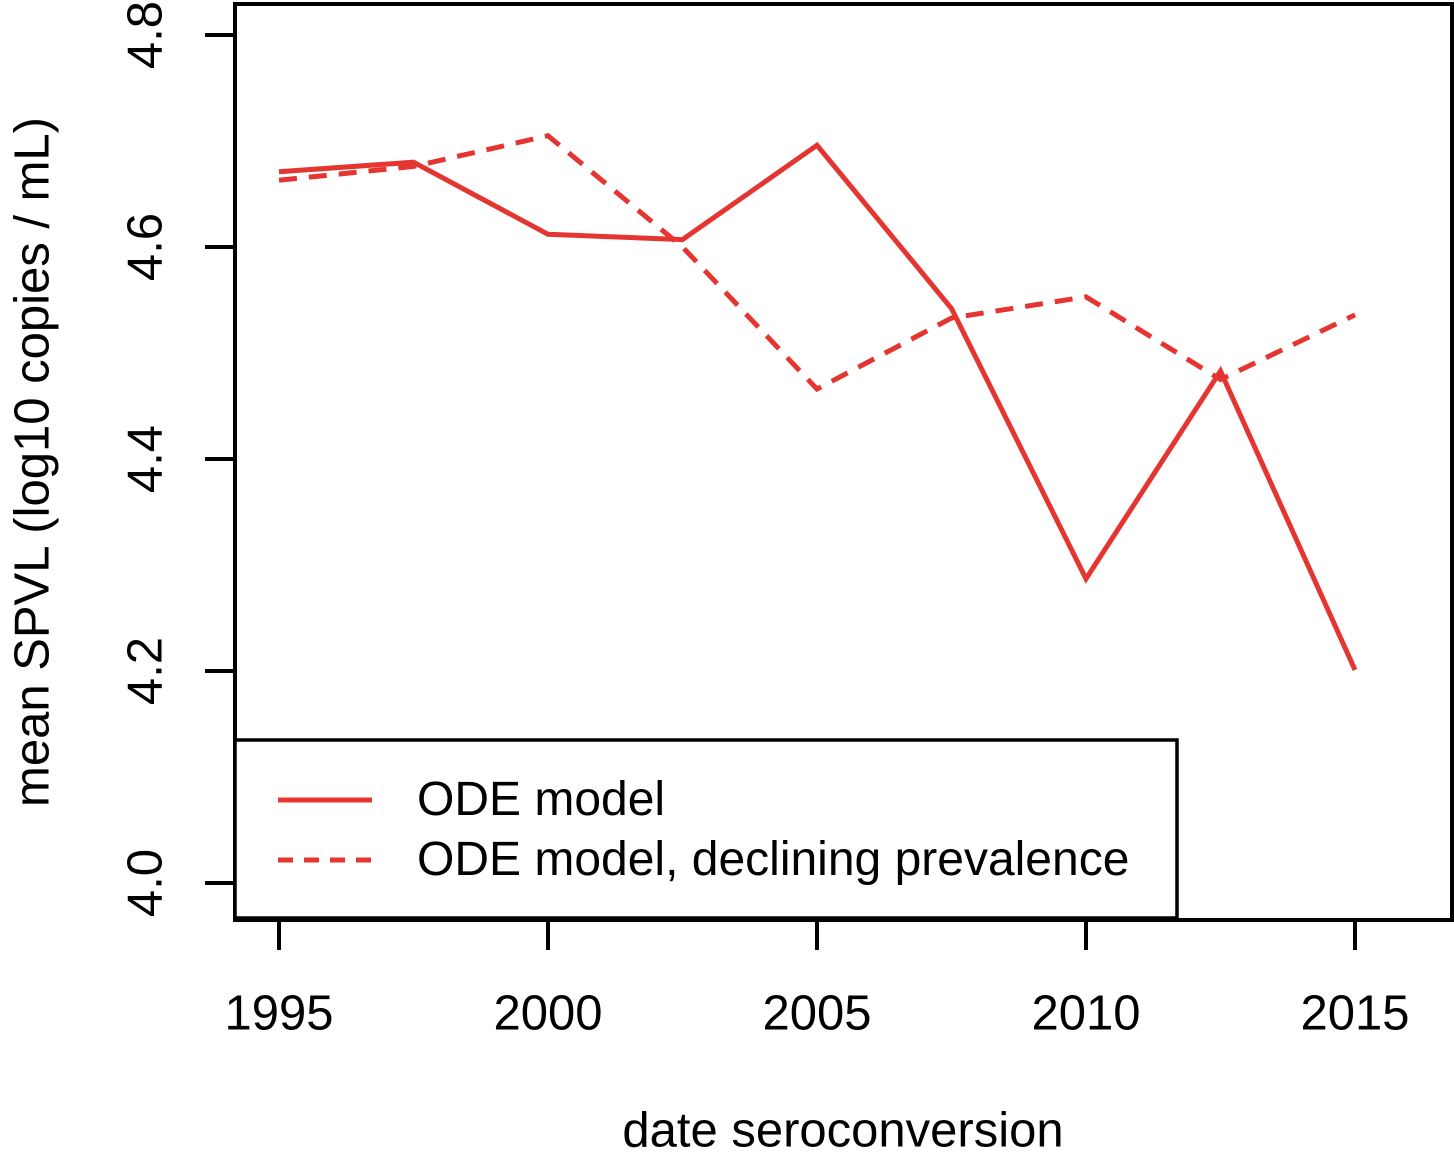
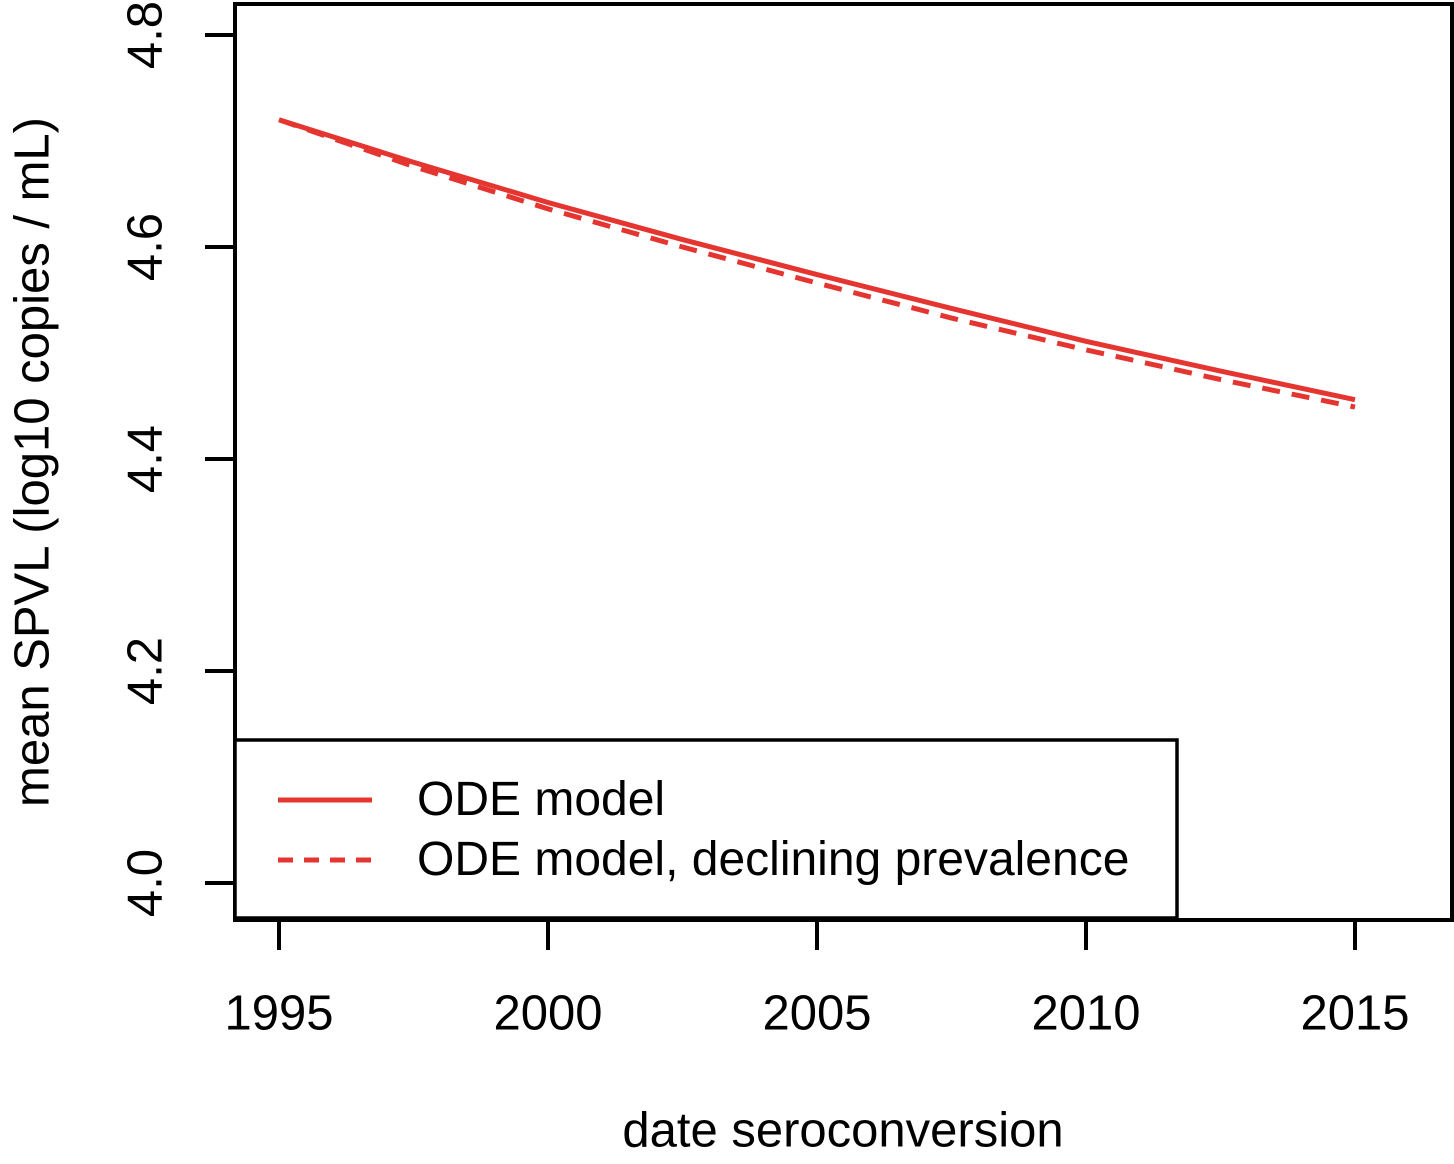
ODE model/1995: 4.671 -> 4.720
ODE model, declining prevalence/1995: 4.663 -> 4.720
ODE model/2000: 4.612 -> 4.642
ODE model, declining prevalence/2000: 4.705 -> 4.636
ODE model/2005: 4.696 -> 4.574
ODE model, declining prevalence/2005: 4.466 -> 4.566
ODE model/2010: 4.287 -> 4.511
ODE model, declining prevalence/2010: 4.553 -> 4.503
ODE model/2015: 4.201 -> 4.456
ODE model, declining prevalence/2015: 4.536 -> 4.449
